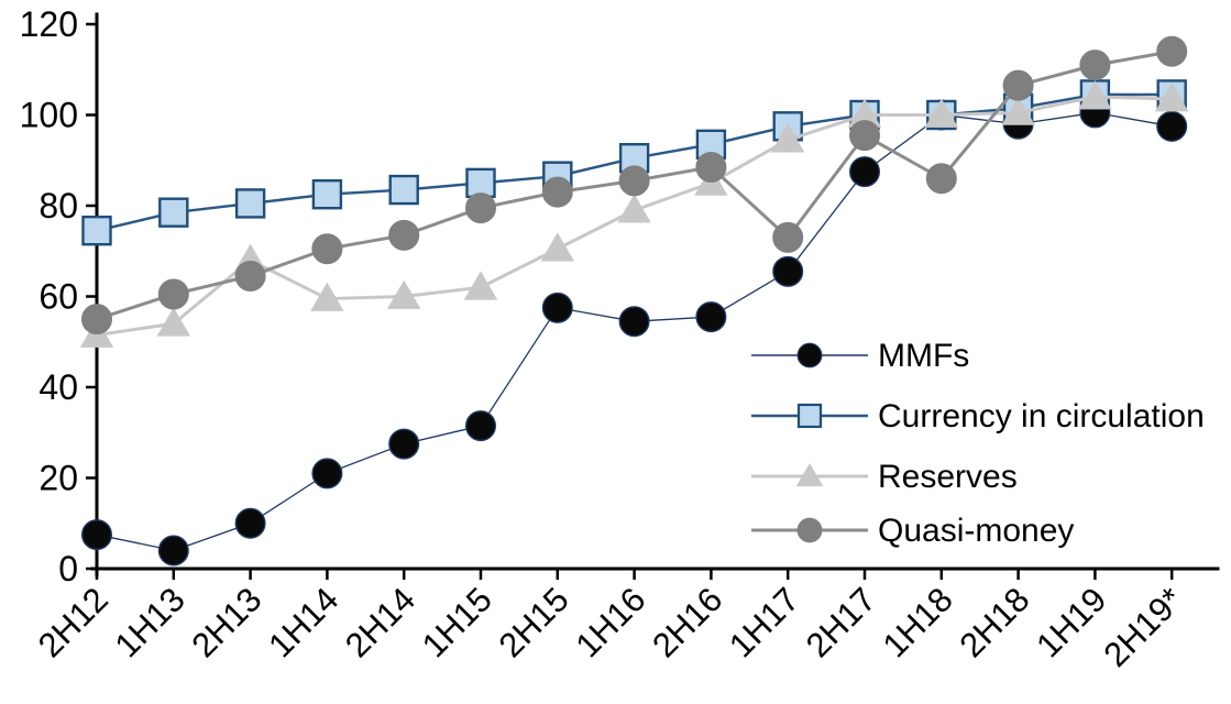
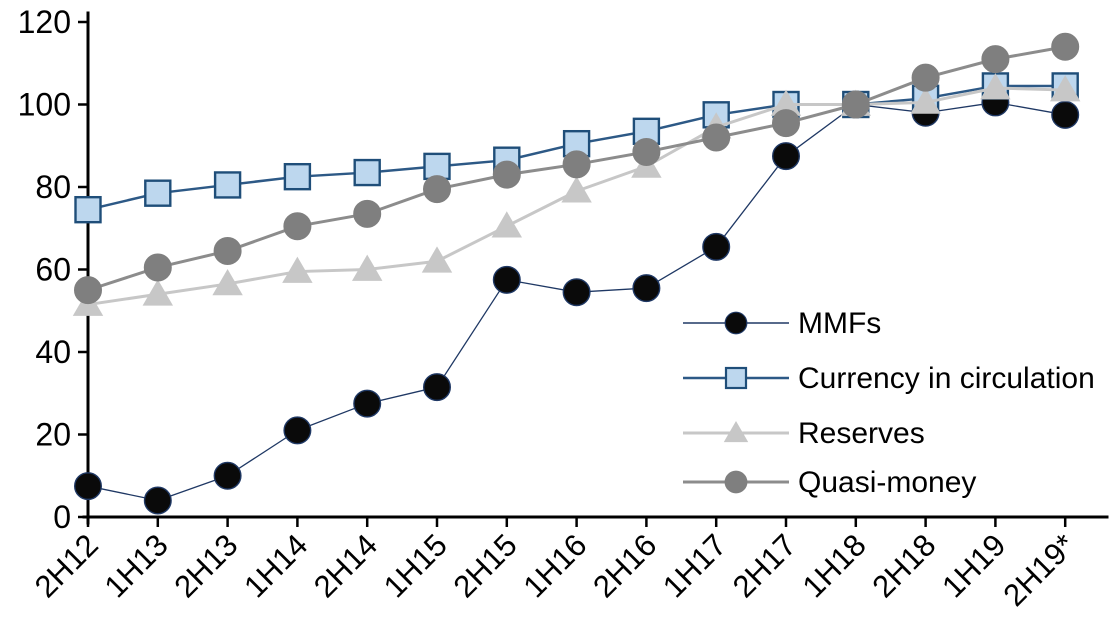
Reserves/2H13: 68 -> 56
Quasi-money/1H17: 73 -> 92
Quasi-money/1H18: 86 -> 100
